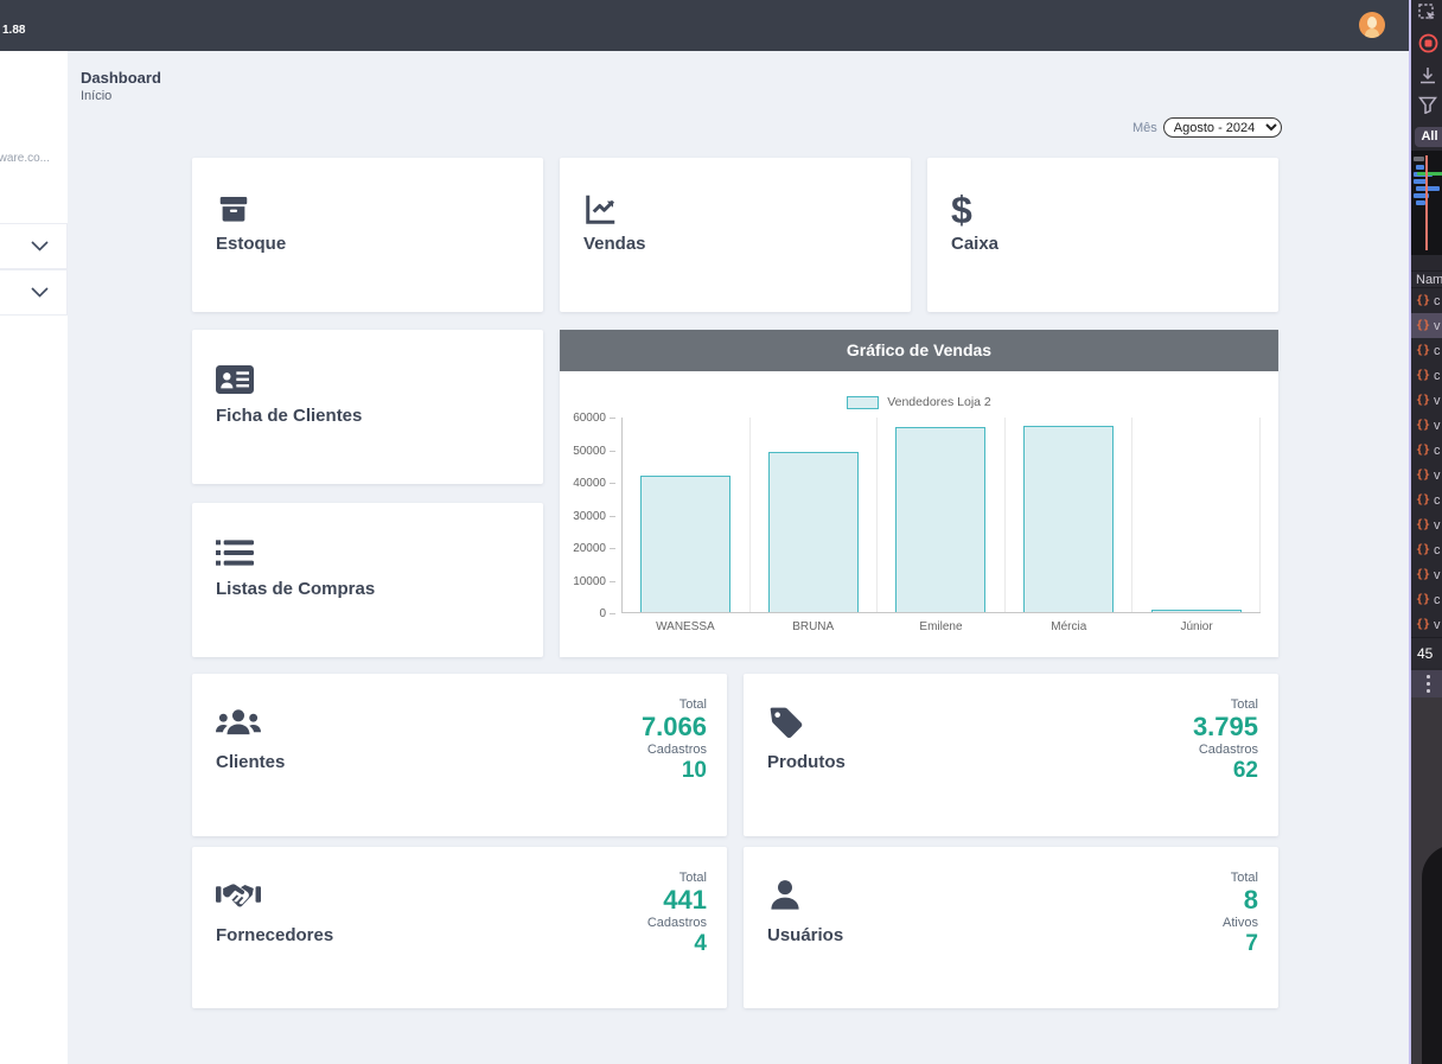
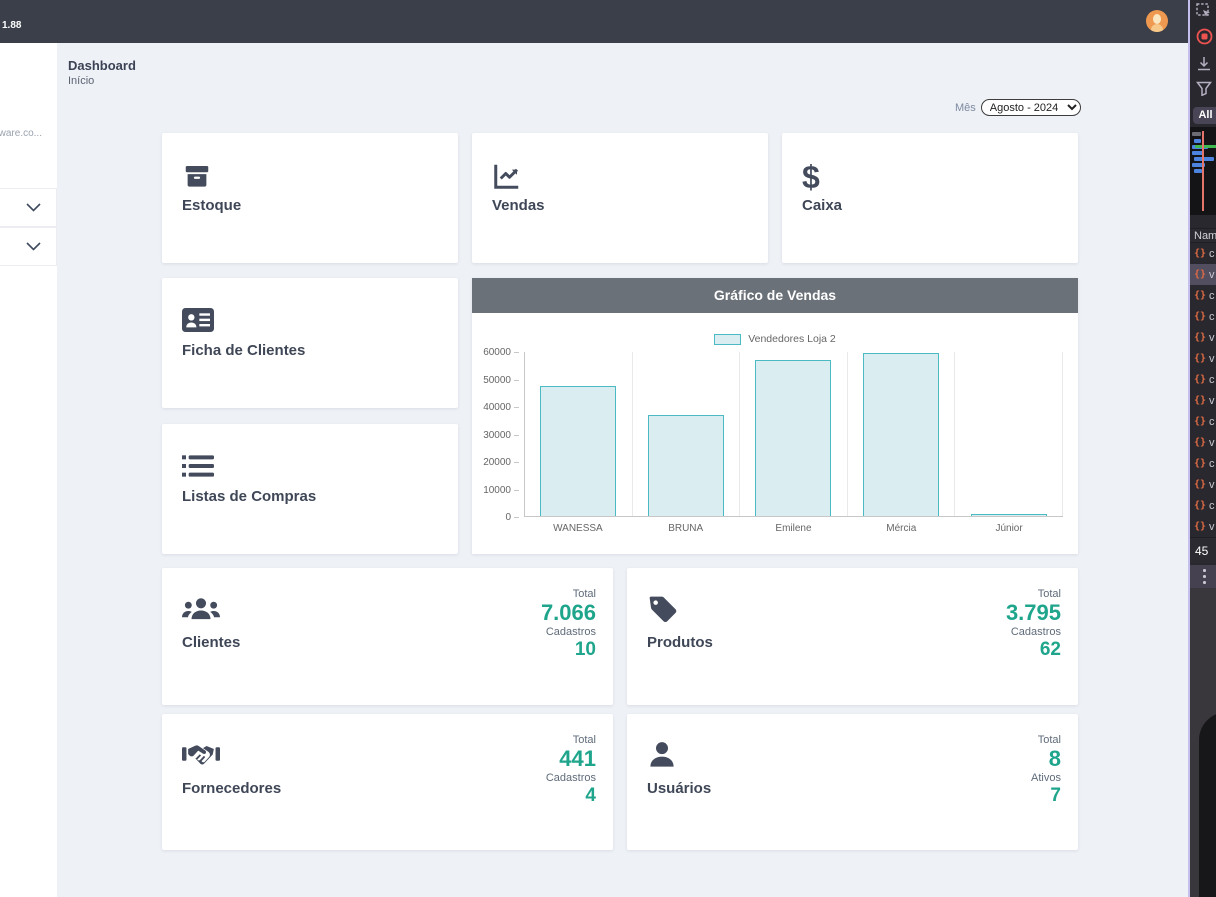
WANESSA: 42000 -> 47000
BRUNA: 49000 -> 37000
Mércia: 57000 -> 59000
